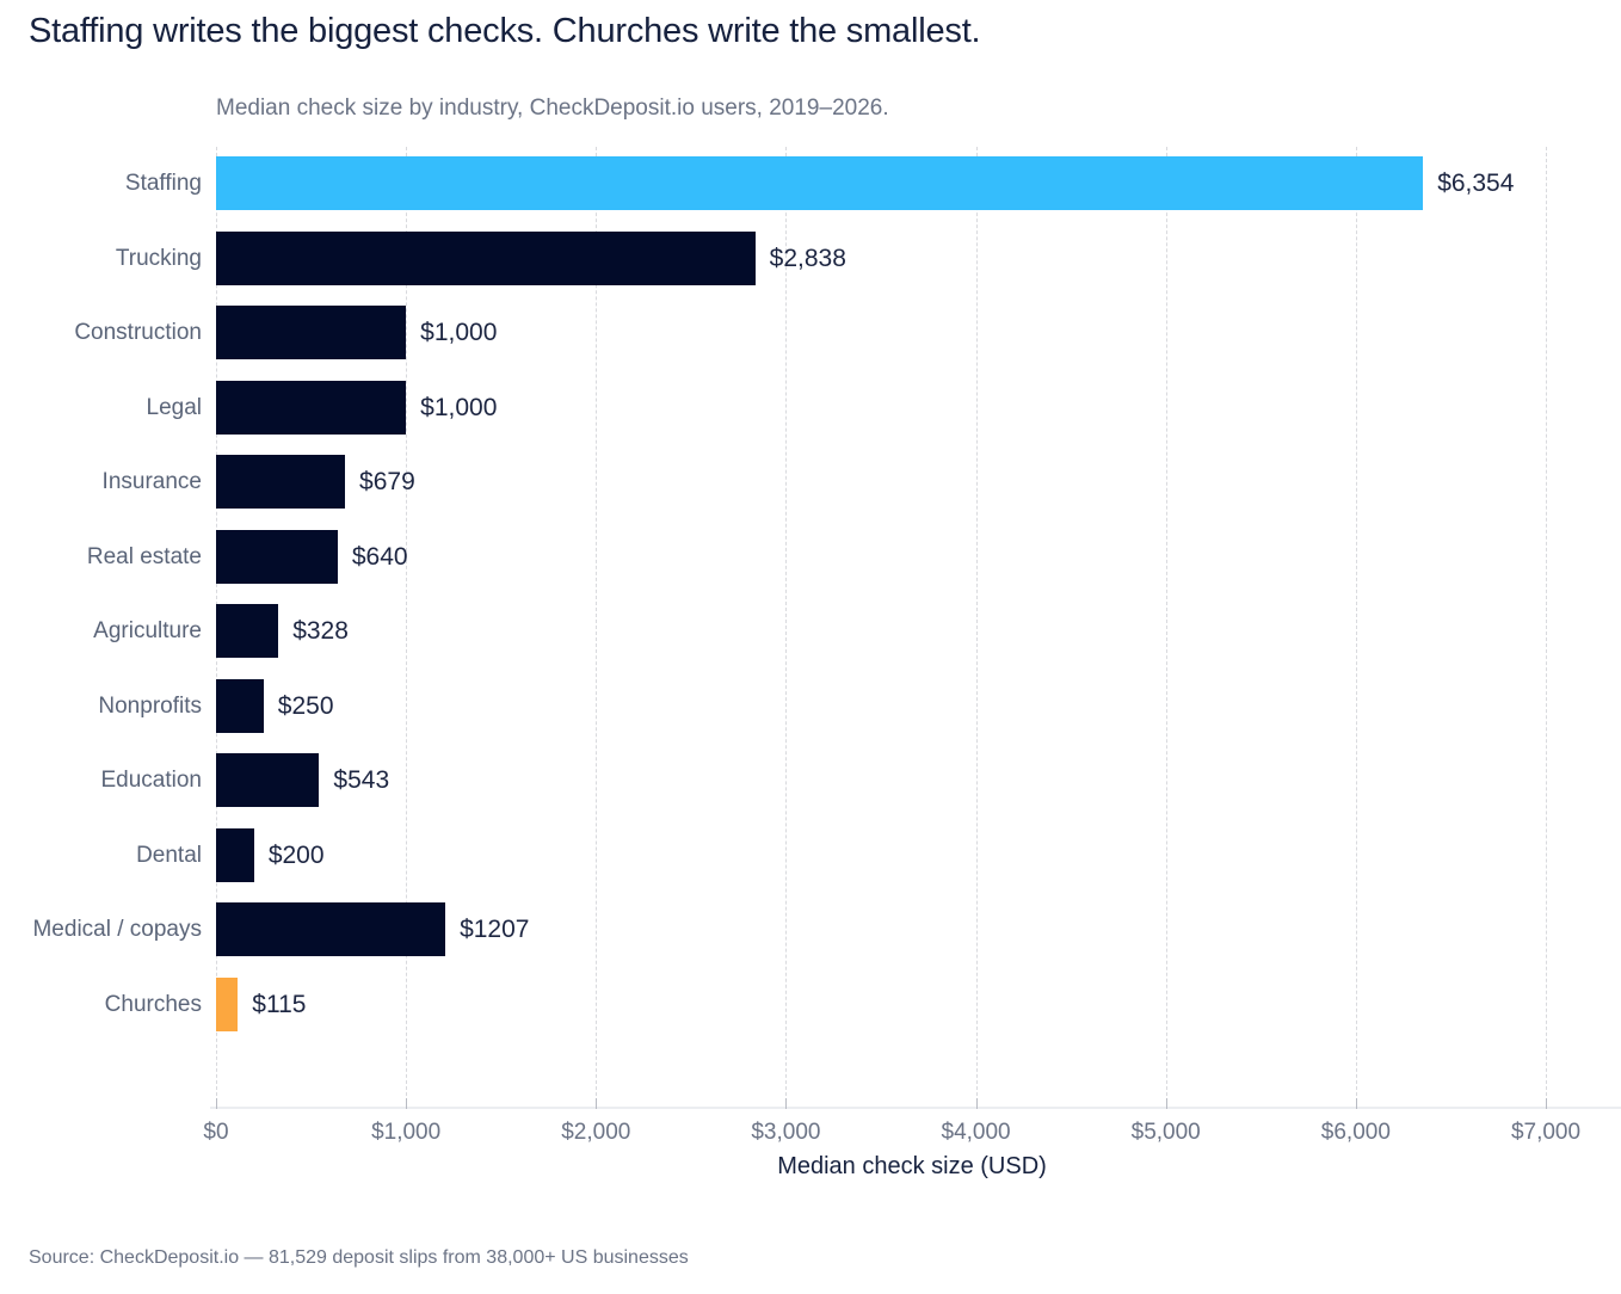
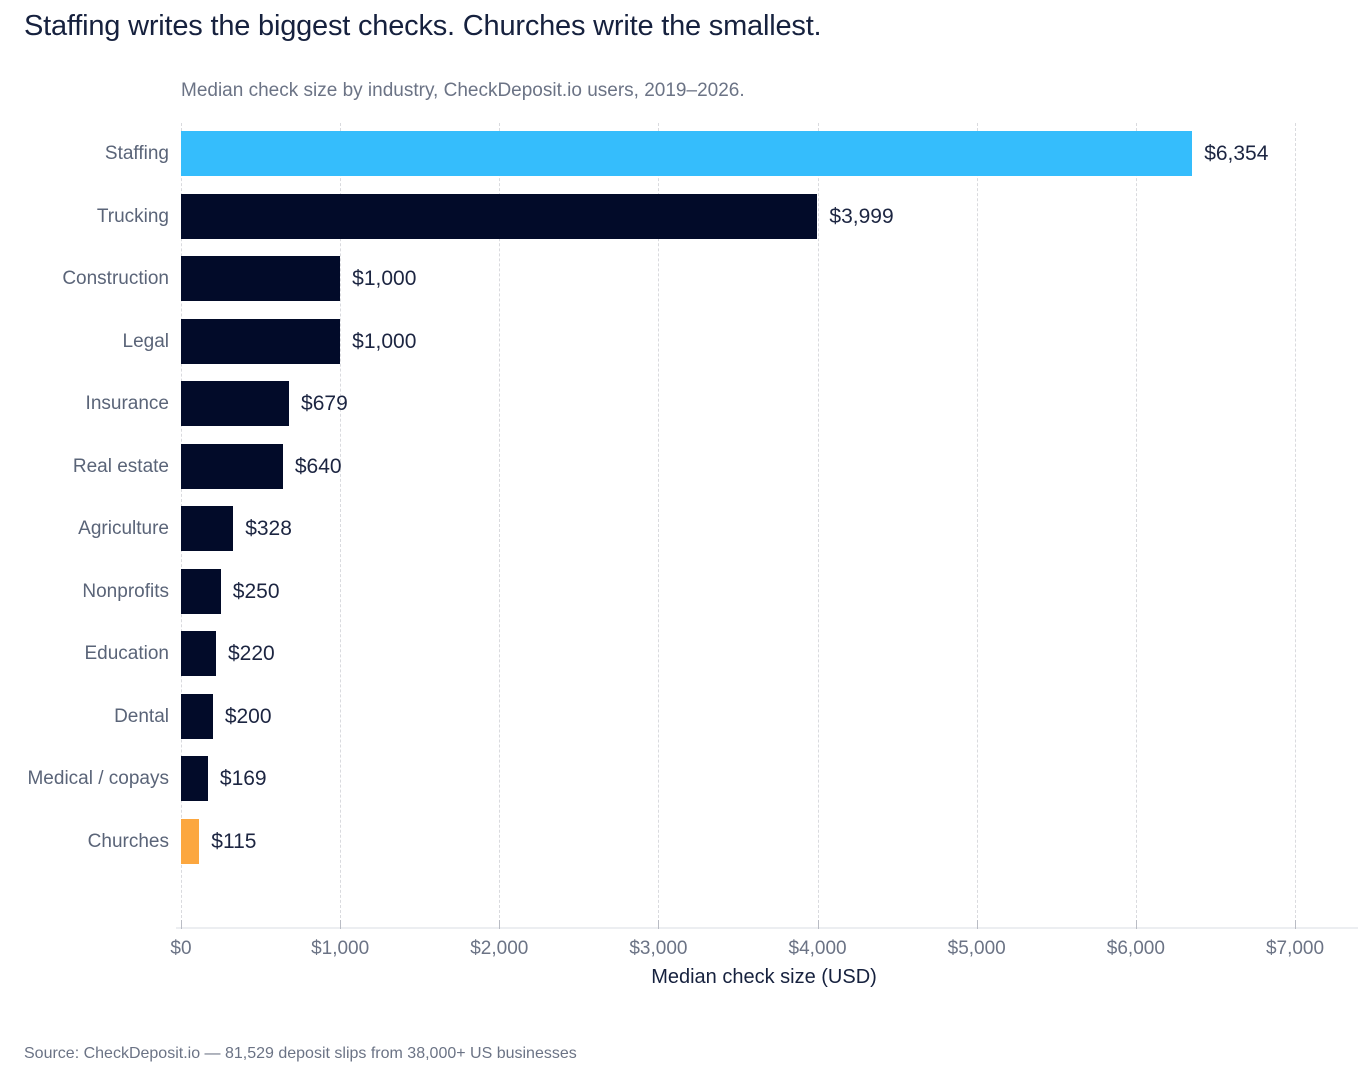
Trucking: $2,838 -> $3,999
Education: $543 -> $220
Medical / copays: $1207 -> $169
